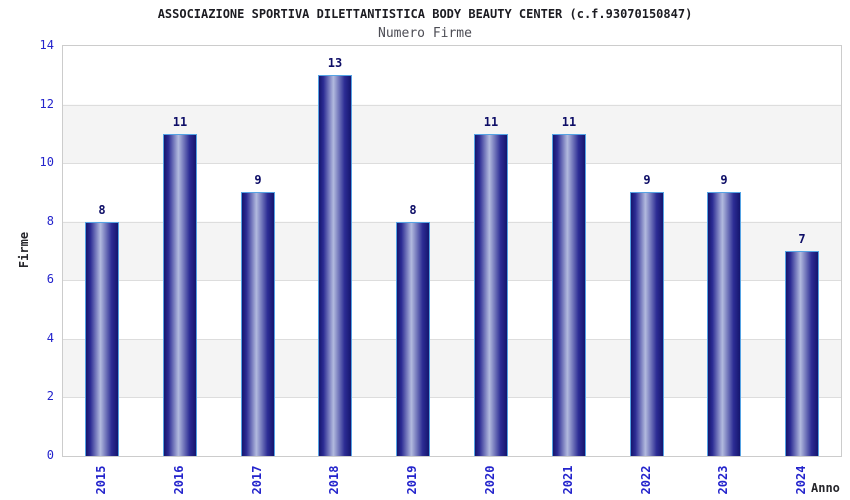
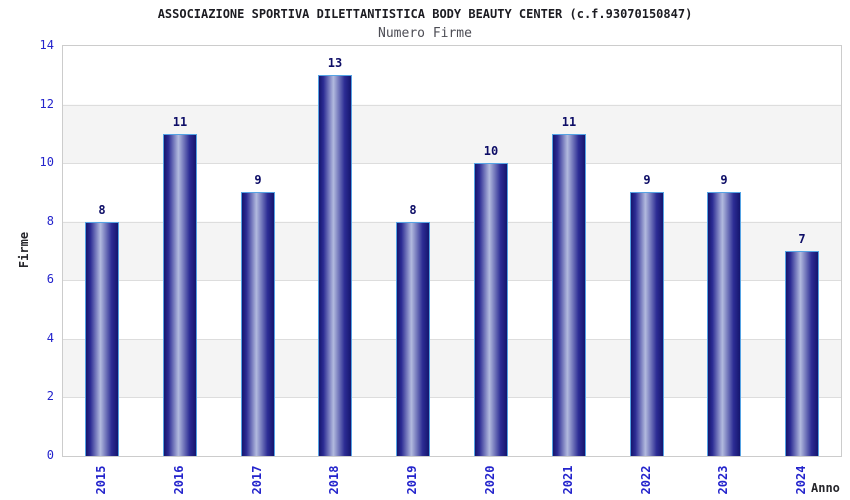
2020: 11 -> 10
